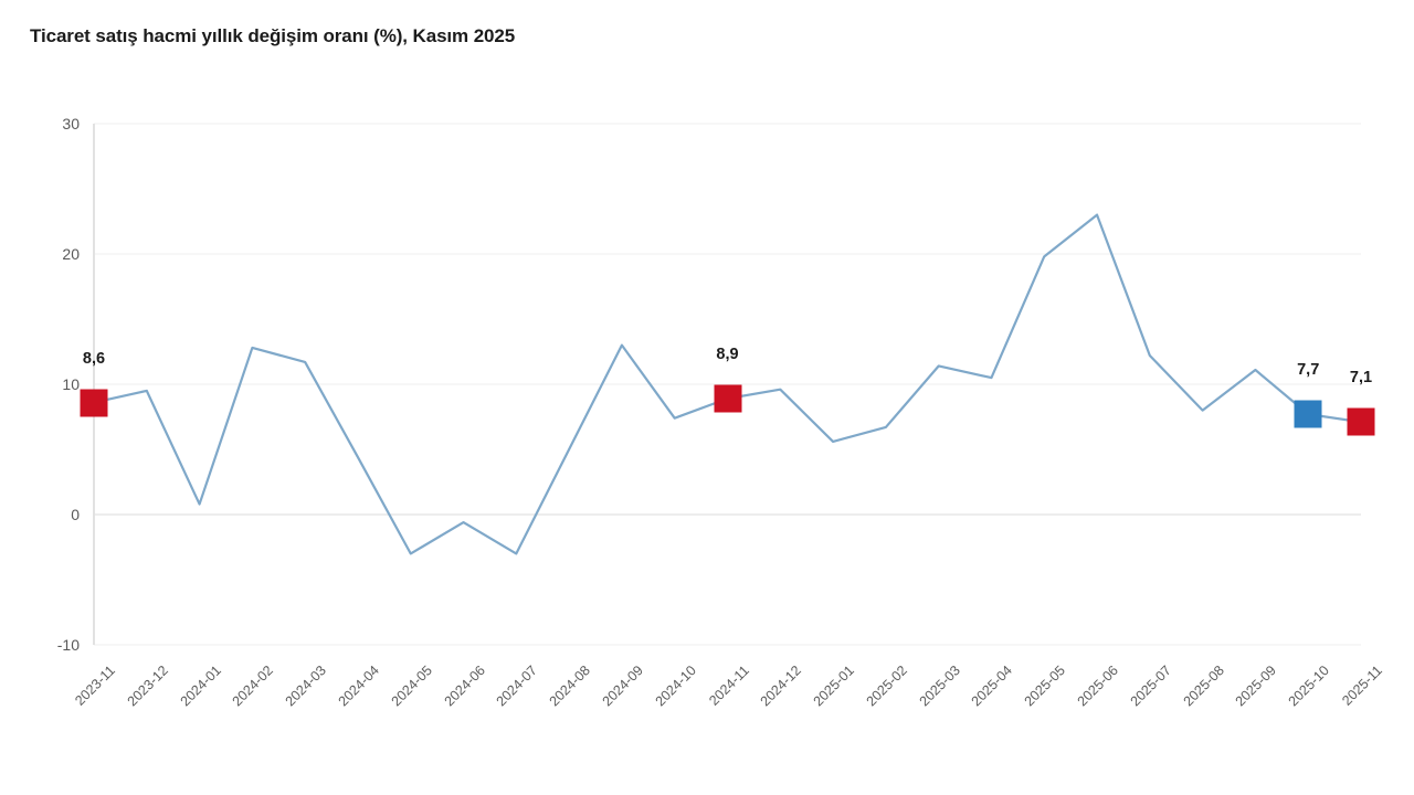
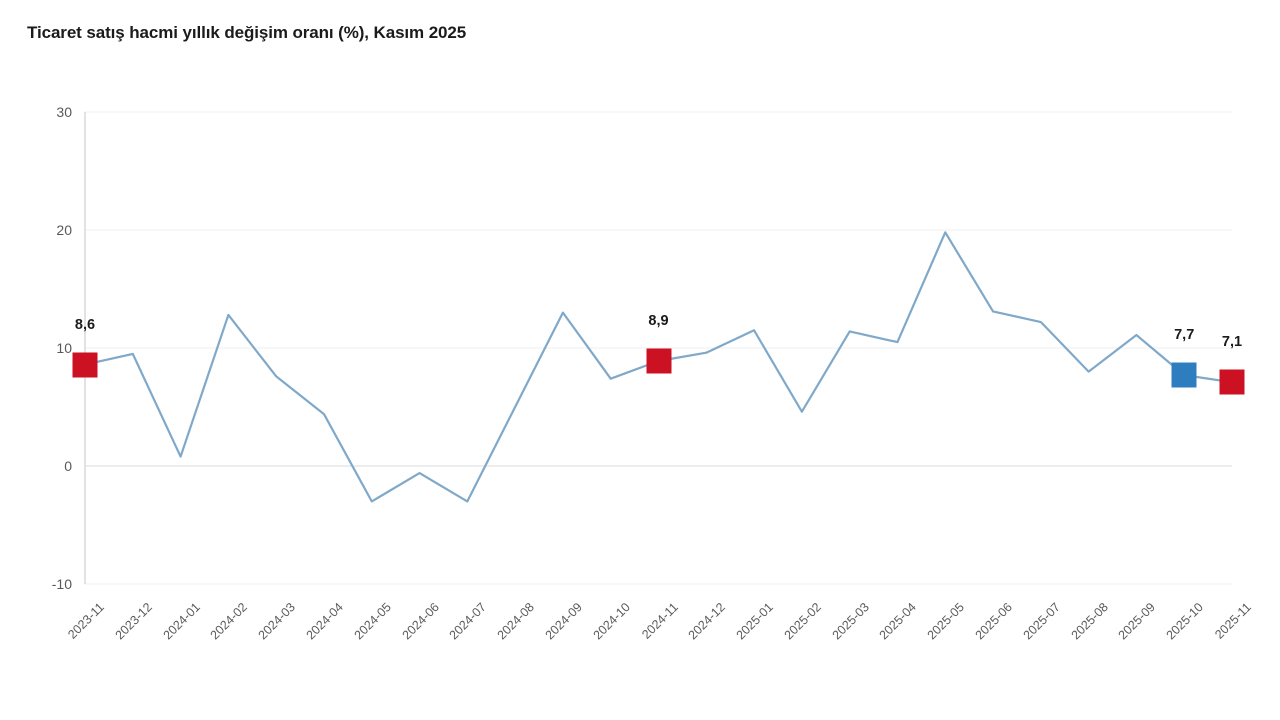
2024-03: 11.7 -> 7.6
2025-01: 5.6 -> 11.5
2025-02: 6.7 -> 4.6
2025-06: 23.0 -> 13.1
